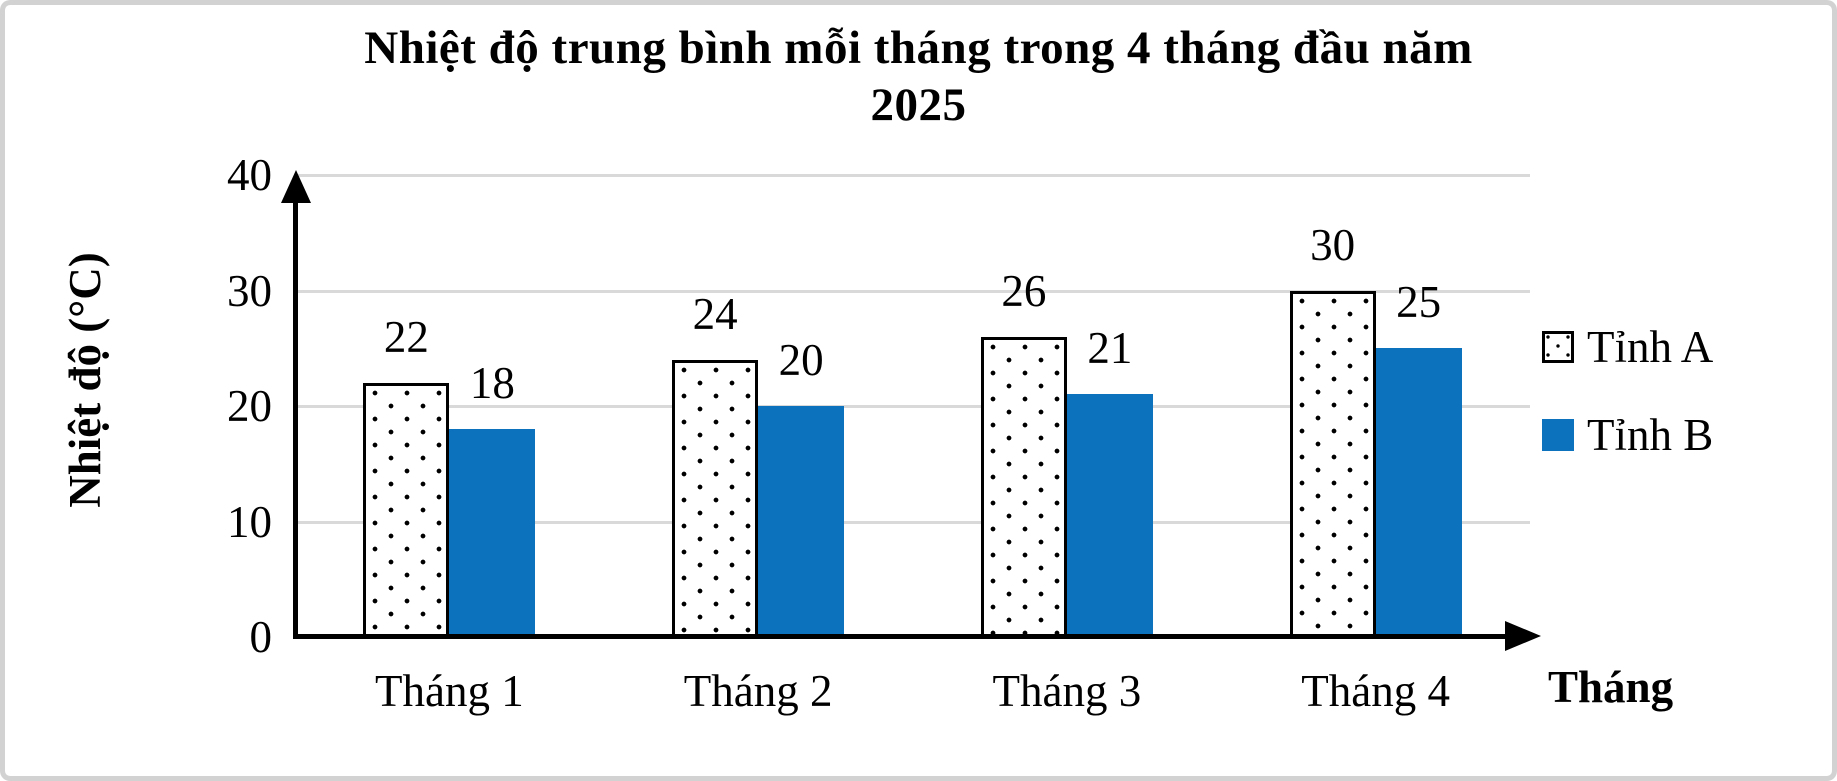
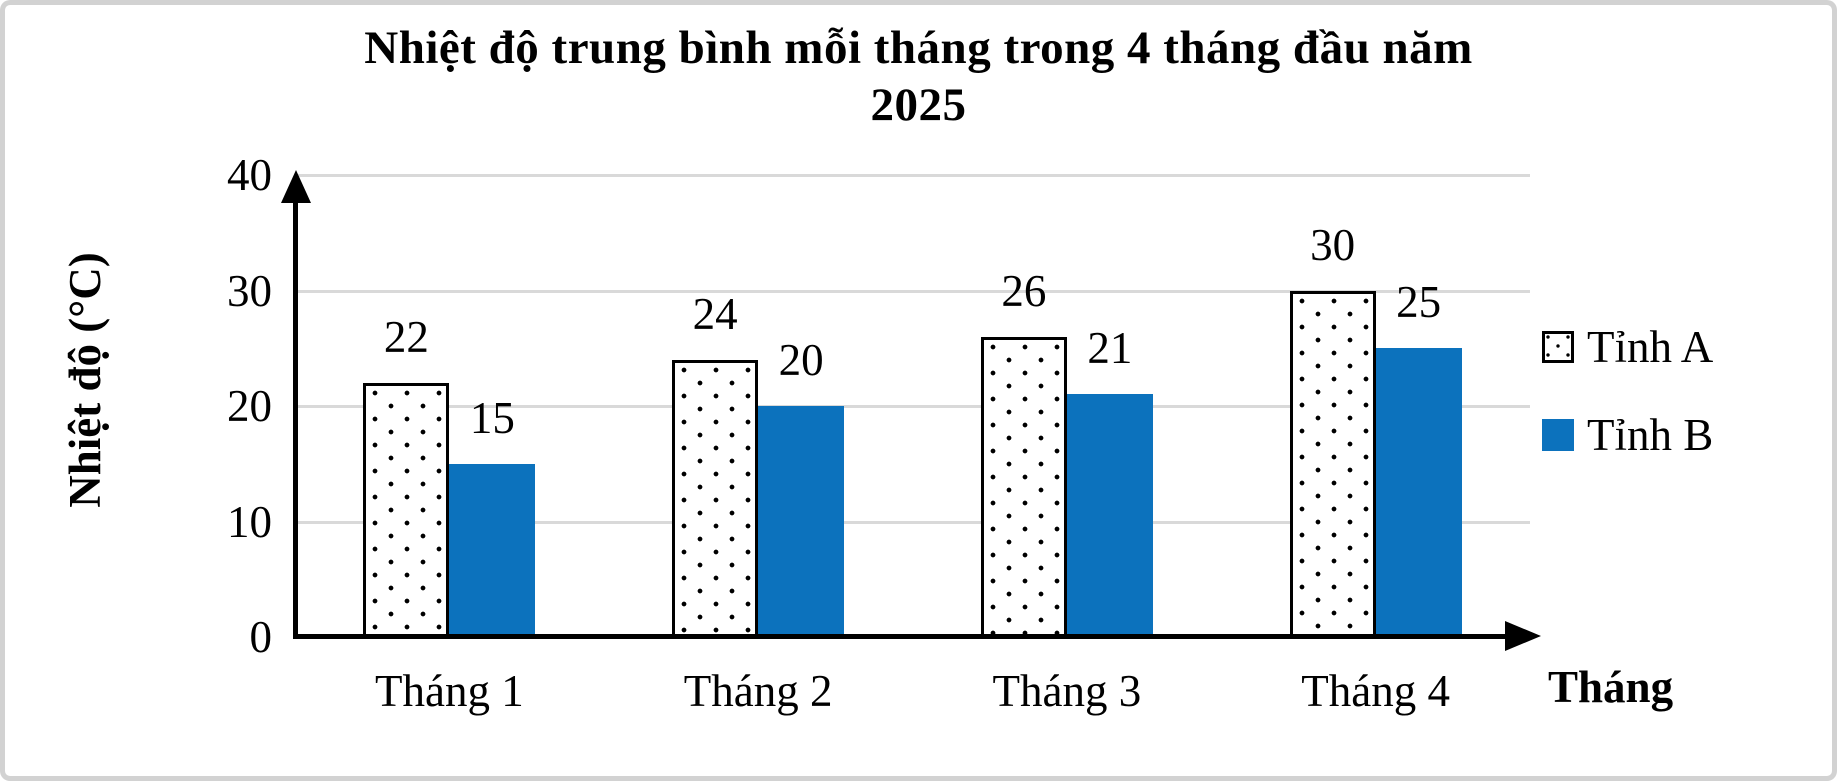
Tỉnh B/Tháng 1: 18 -> 15
